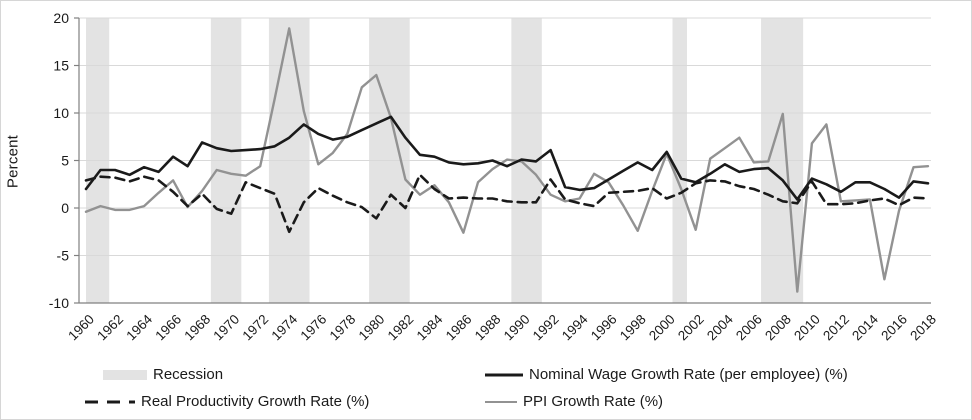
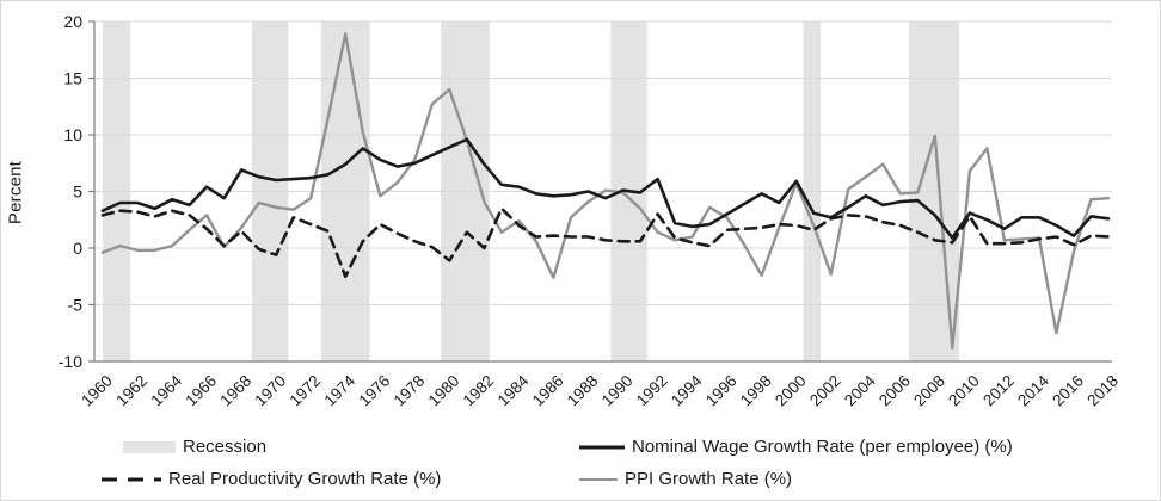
Nominal Wage Growth Rate (per employee) (%)/1960: 2 -> 3
PPI Growth Rate (%)/1982: 3 -> 4
Real Productivity Growth Rate (%)/2000: 1 -> 2
